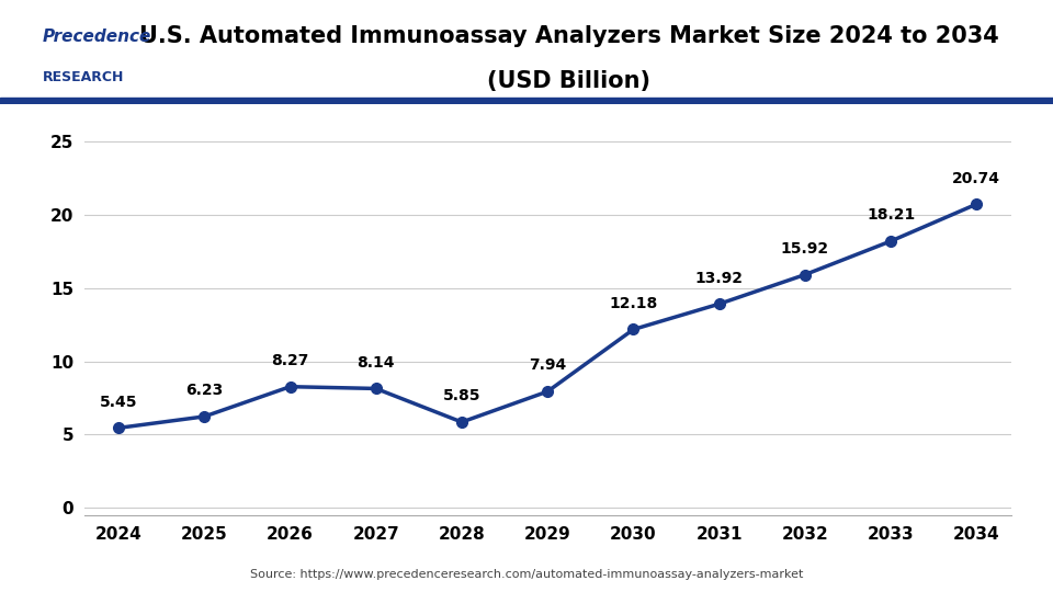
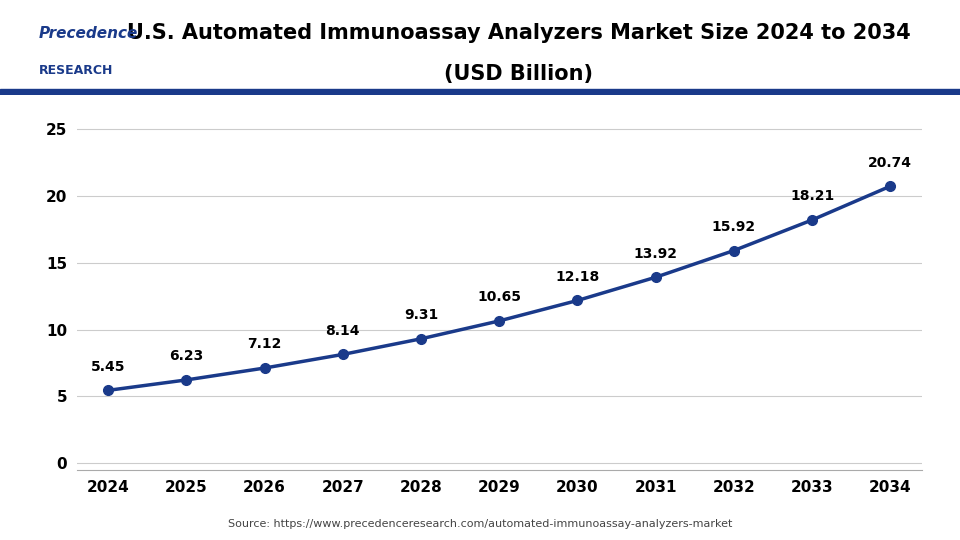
2026: 8.27 -> 7.12
2028: 5.85 -> 9.31
2029: 7.94 -> 10.65
